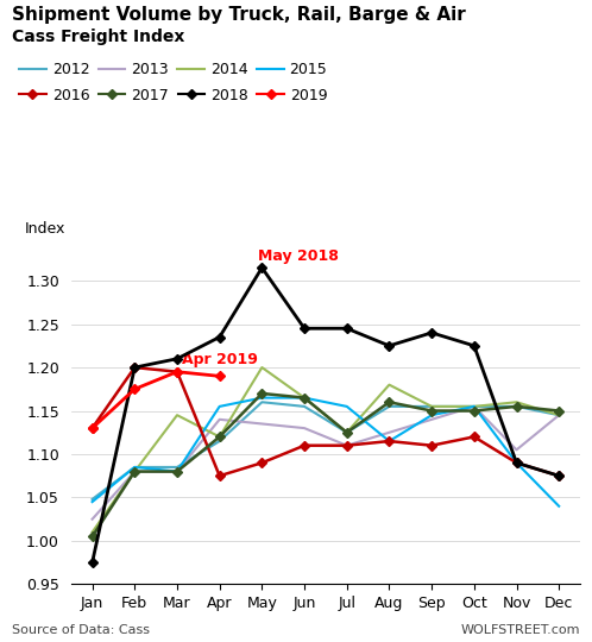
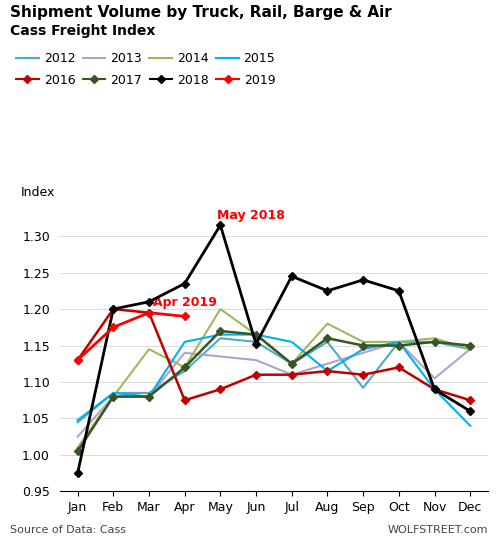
2018/Jun: 1.245 -> 1.152
2012/Sep: 1.155 -> 1.092
2018/Dec: 1.075 -> 1.060
